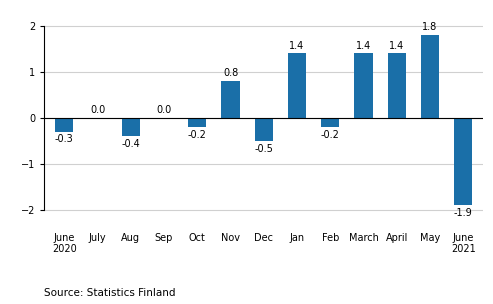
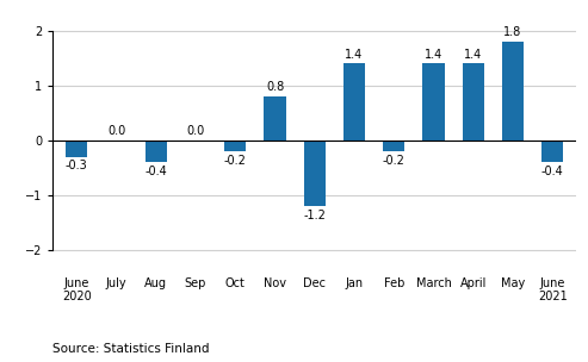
Dec: -0.5 -> -1.2
June 2021: -1.9 -> -0.4
